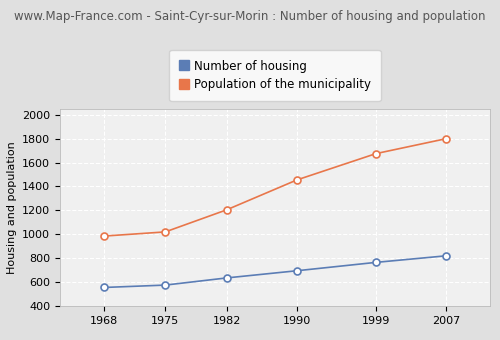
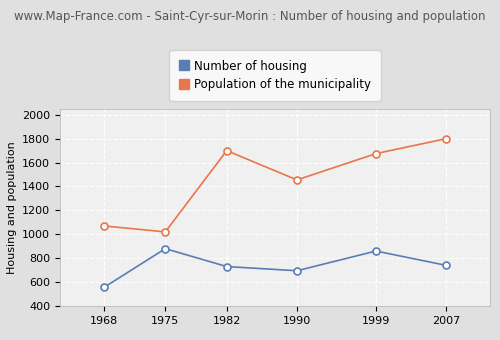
Population of the municipality/1968: 980 -> 1070
Number of housing/1975: 580 -> 880
Number of housing/1982: 640 -> 730
Population of the municipality/1982: 1200 -> 1700
Number of housing/1999: 760 -> 860
Number of housing/2007: 820 -> 740
